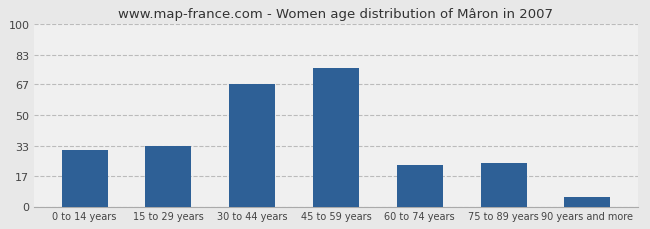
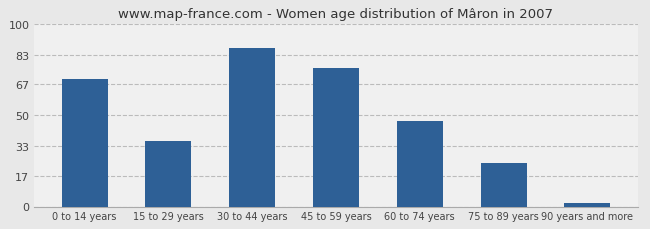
0 to 14 years: 31 -> 70
15 to 29 years: 33 -> 36
30 to 44 years: 67 -> 87
60 to 74 years: 23 -> 47
90 years and more: 5 -> 2
